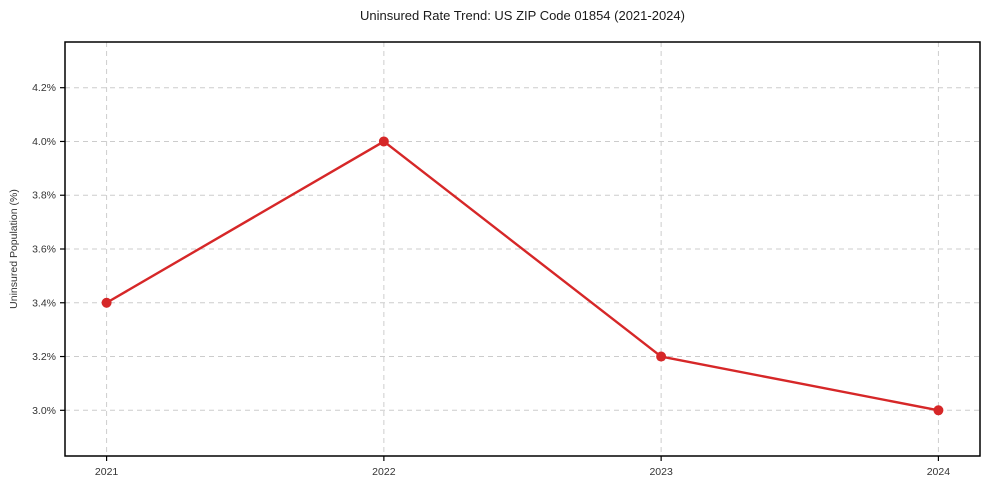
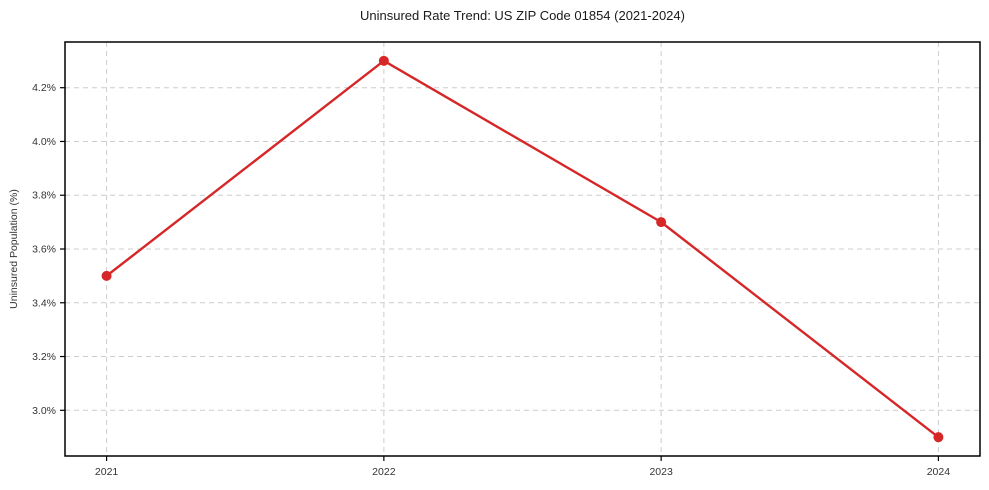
2021: 3.4% -> 3.5%
2022: 4.0% -> 4.3%
2023: 3.2% -> 3.7%
2024: 3.0% -> 2.9%
